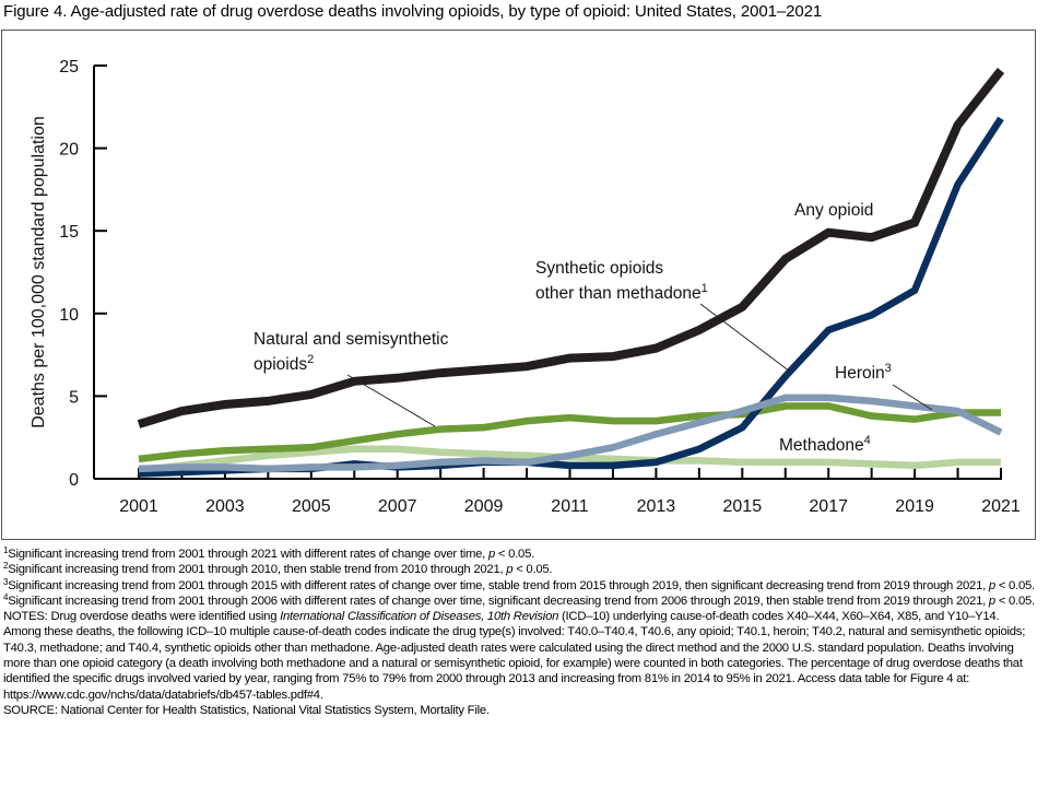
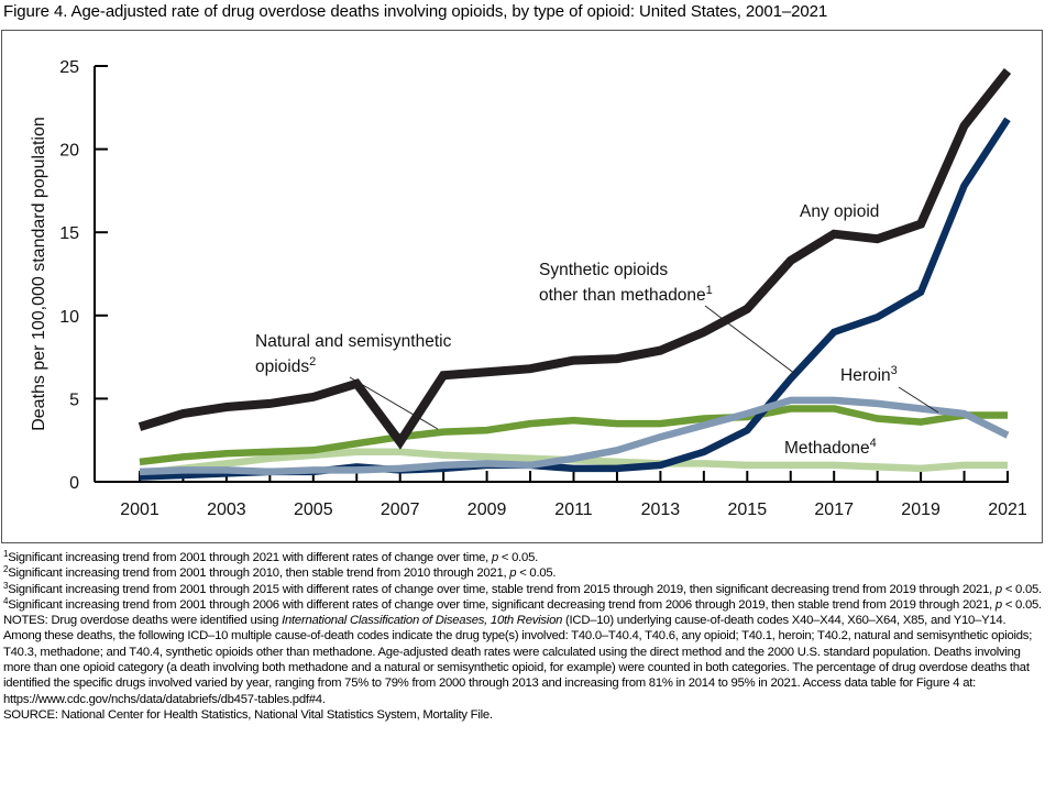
Any opioid/2007: 6.1 -> 2.4
